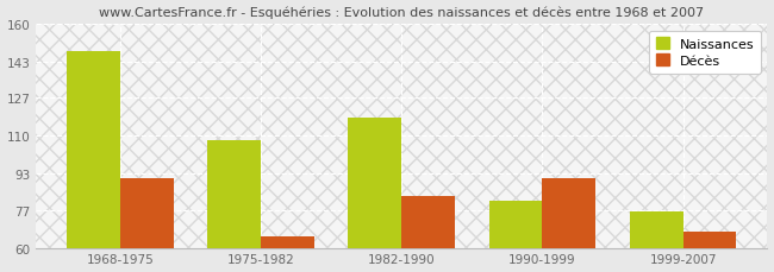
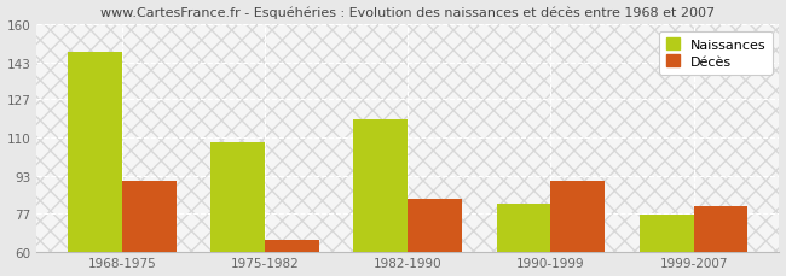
Décès/1999-2007: 67 -> 80
